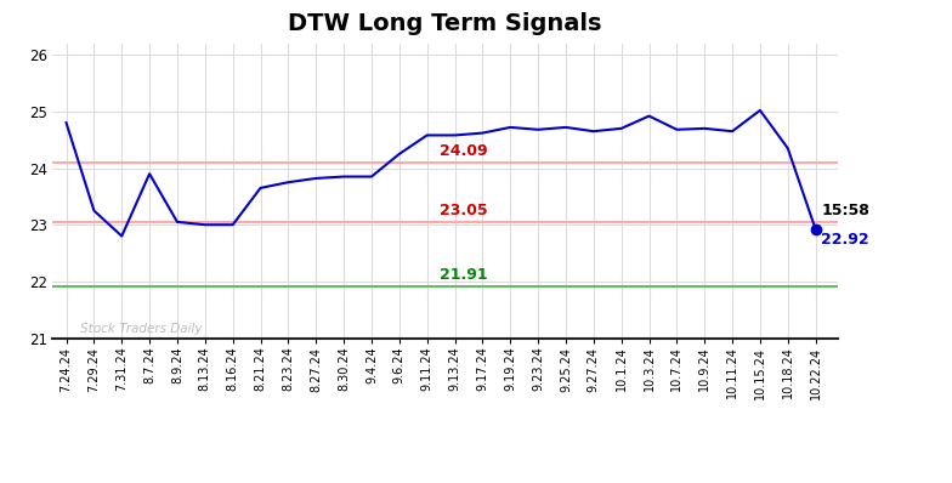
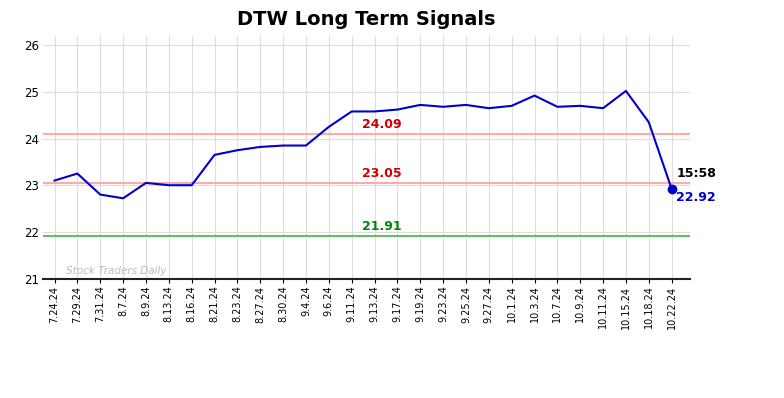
7.24.24: 24.80 -> 23.10
8.7.24: 23.90 -> 22.72
